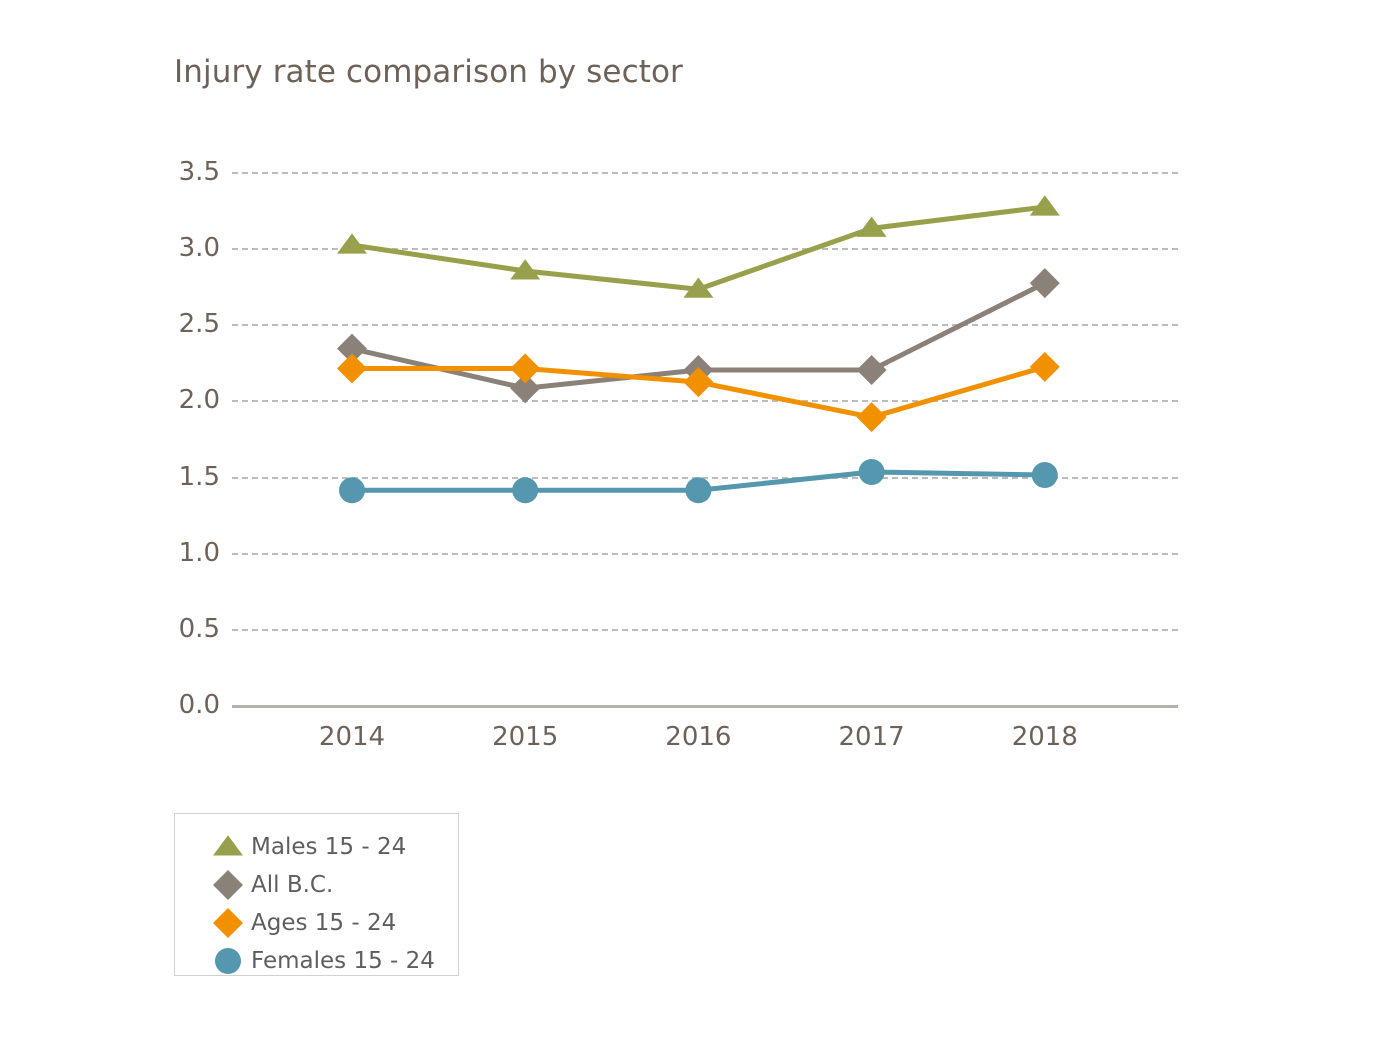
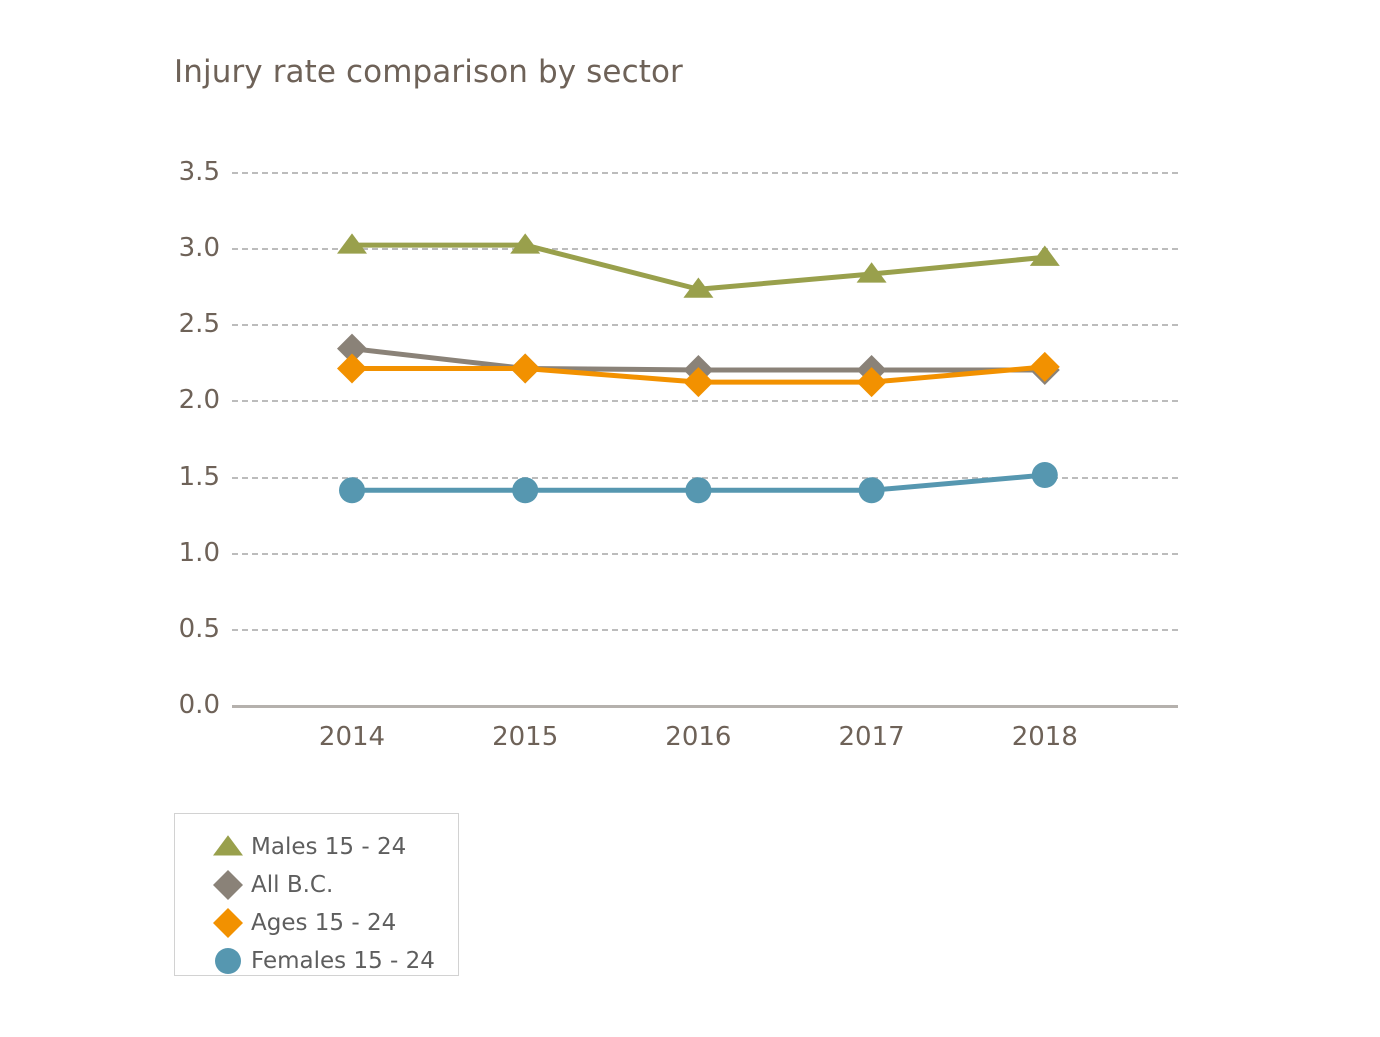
Males 15 - 24/2015: 2.85 -> 3.02
All B.C./2015: 2.08 -> 2.21
Males 15 - 24/2017: 3.13 -> 2.83
Ages 15 - 24/2017: 1.89 -> 2.12
Females 15 - 24/2017: 1.53 -> 1.41
Males 15 - 24/2018: 3.27 -> 2.94
All B.C./2018: 2.77 -> 2.20
